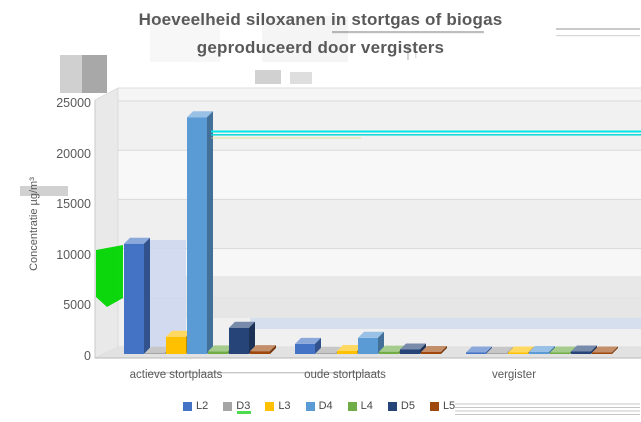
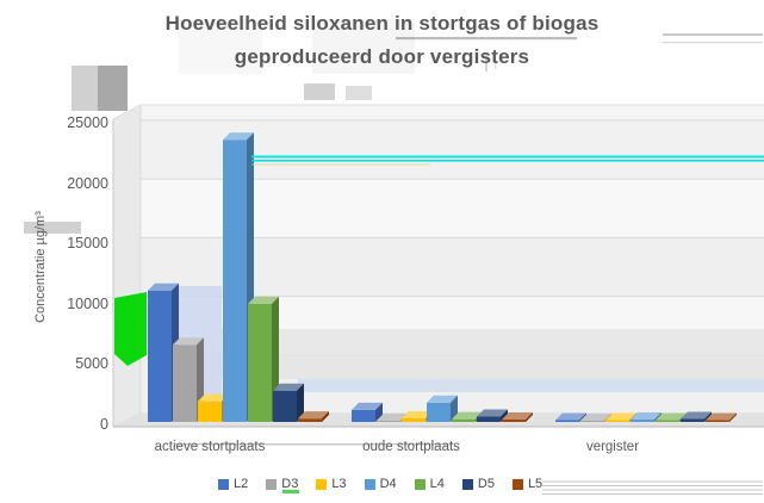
D3/actieve stortplaats: 100 -> 6400
L4/actieve stortplaats: 300 -> 9800
